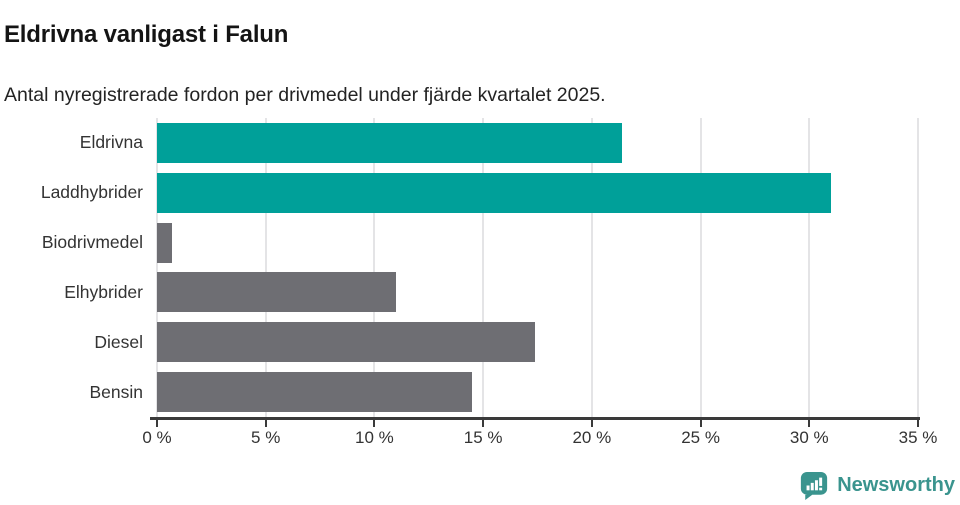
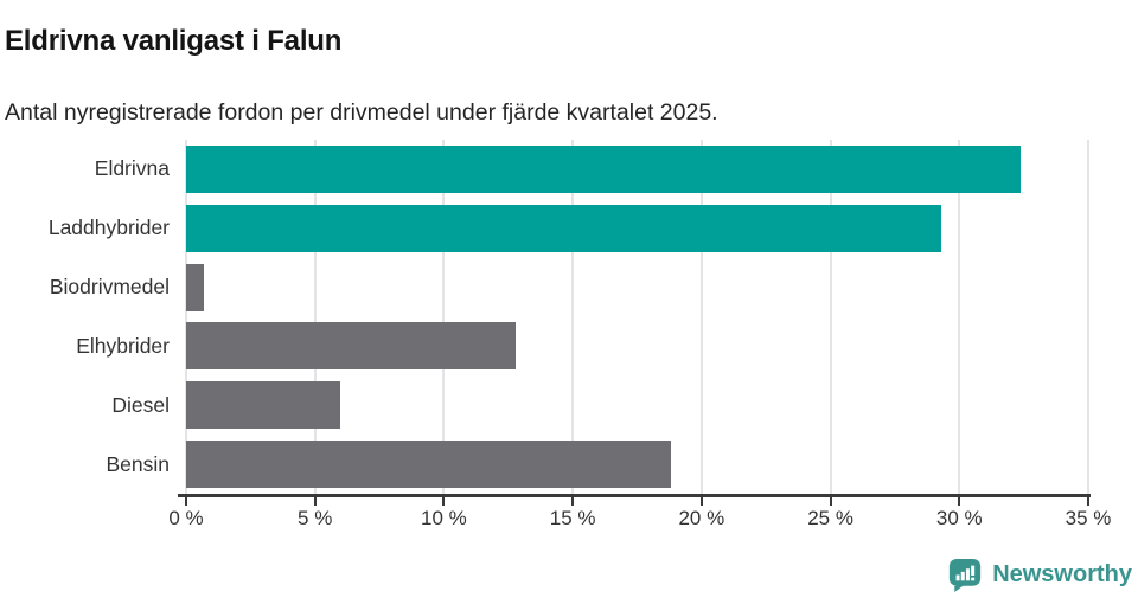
Eldrivna: 21.4% -> 32.4%
Laddhybrider: 31.0% -> 29.3%
Elhybrider: 11.0% -> 12.8%
Diesel: 17.4% -> 6.0%
Bensin: 14.5% -> 18.8%
